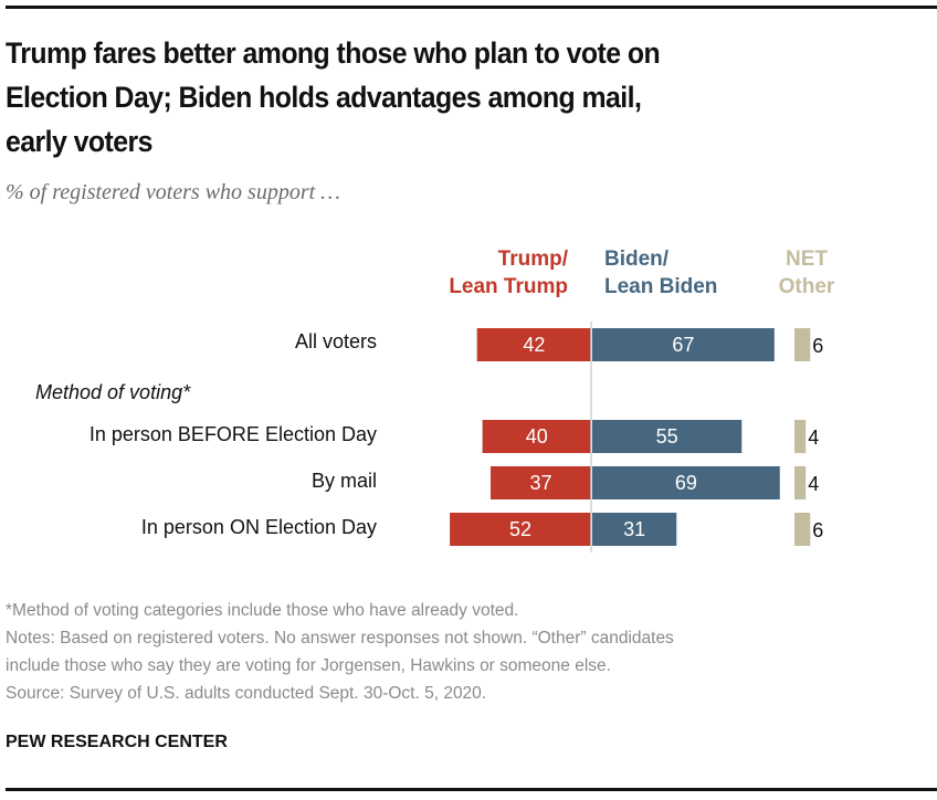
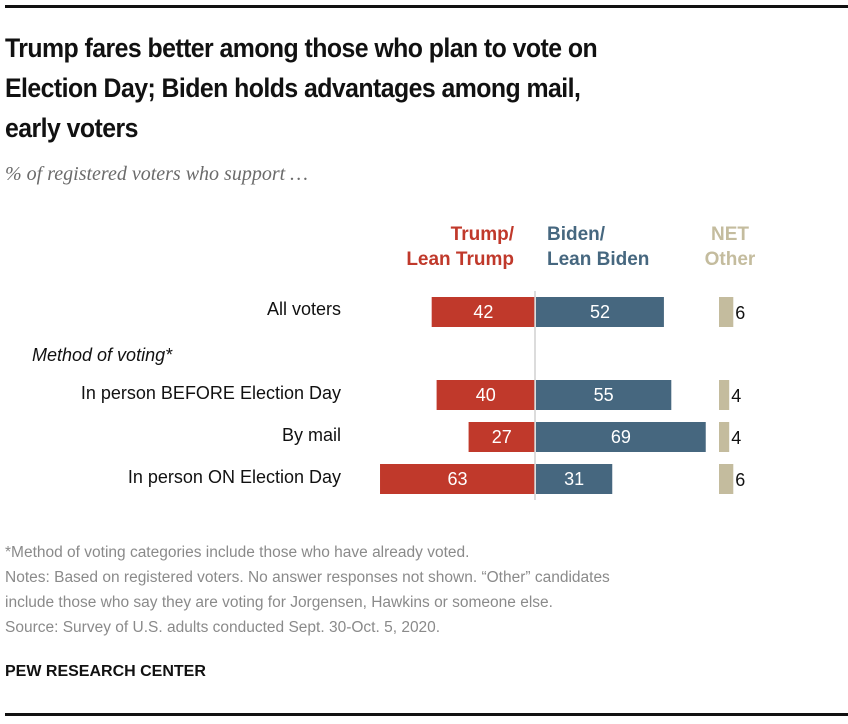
Biden/Lean Biden/All voters: 67 -> 52
Trump/Lean Trump/By mail: 37 -> 27
Trump/Lean Trump/In person ON Election Day: 52 -> 63
